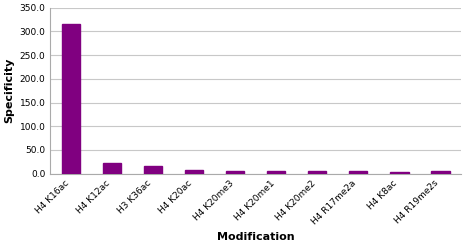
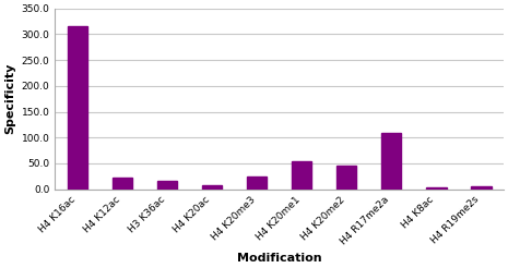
H4 K20me3: 6 -> 25
H4 K20me1: 6 -> 55
H4 K20me2: 6 -> 45
H4 R17me2a: 5 -> 110
